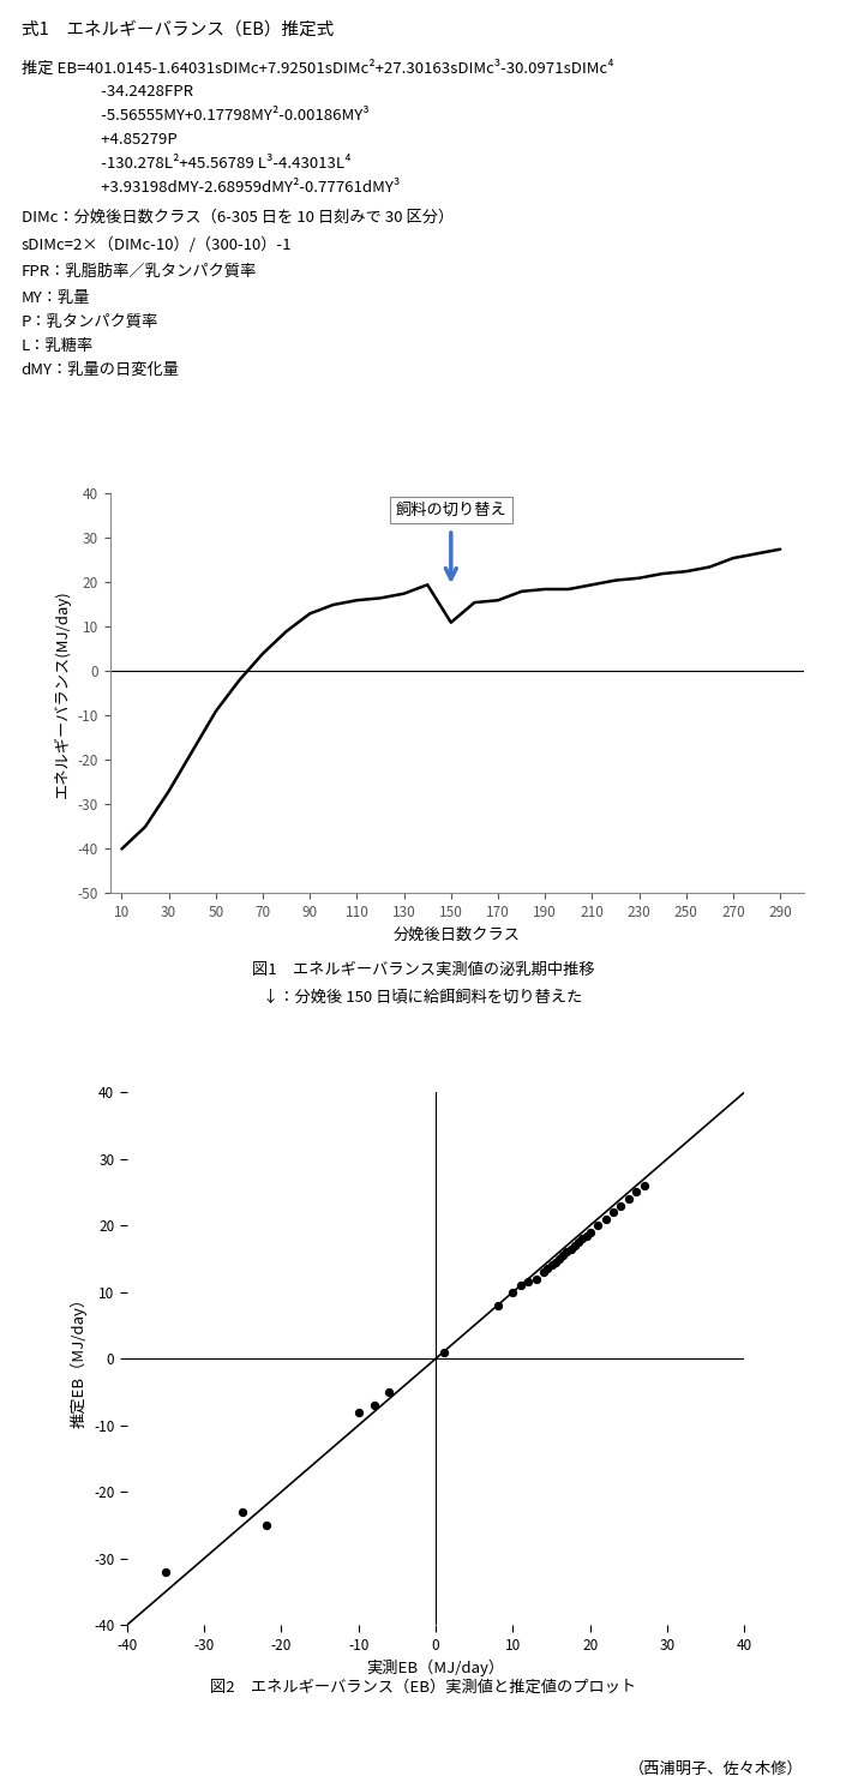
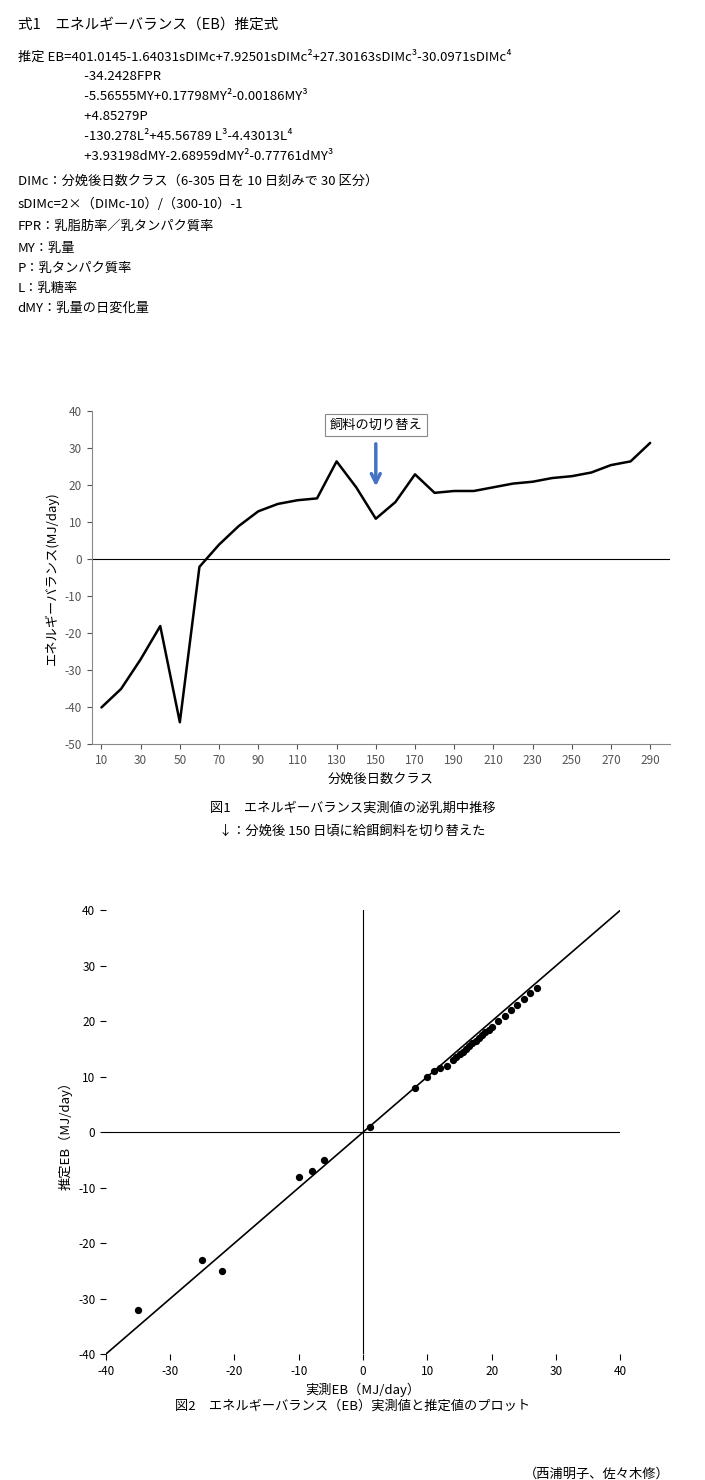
50: -9.0 -> -44.0
130: 17.5 -> 26.5
170: 16.0 -> 23.0
290: 27.5 -> 31.5
